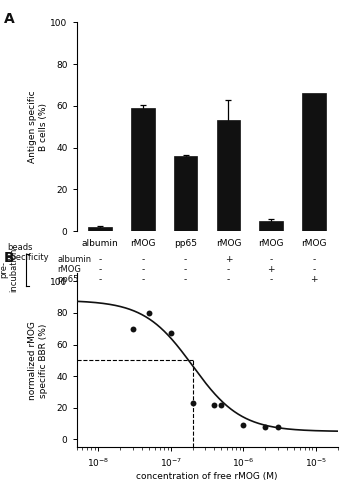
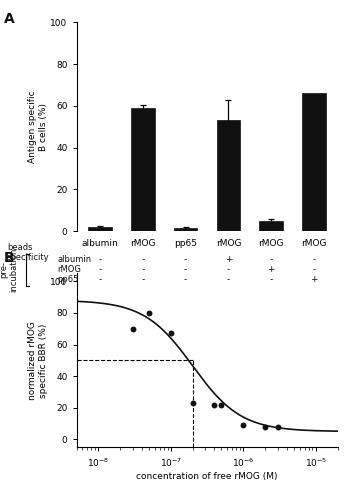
pp65: 36.0 -> 1.5
